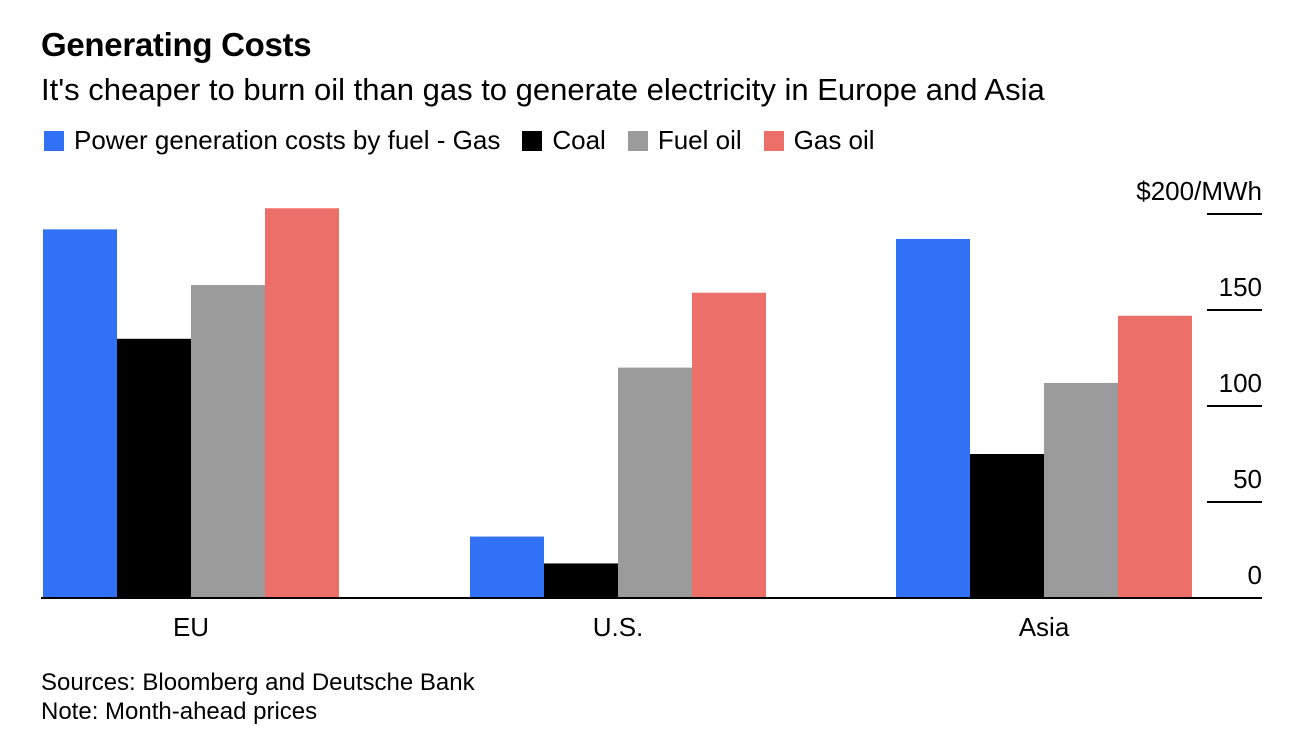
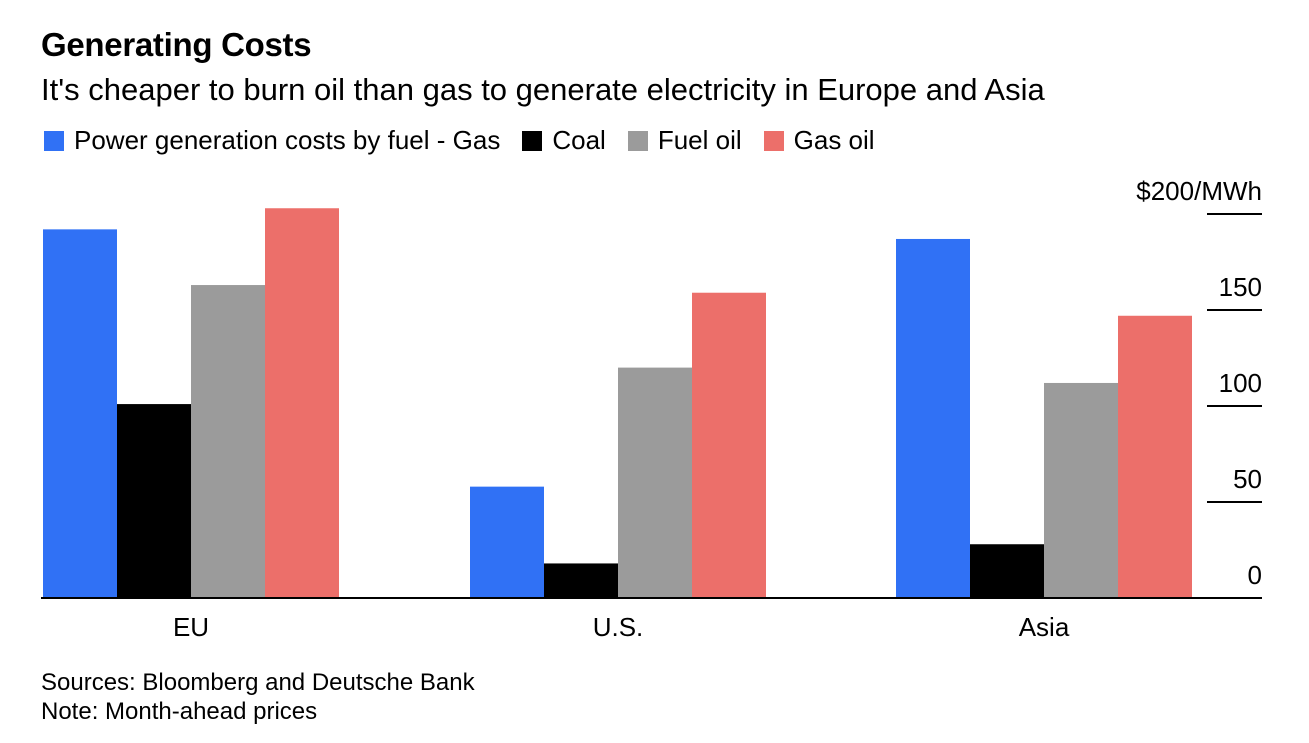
Coal/EU: 135 -> 101
Power generation costs by fuel - Gas/U.S.: 32 -> 58
Coal/Asia: 75 -> 28
